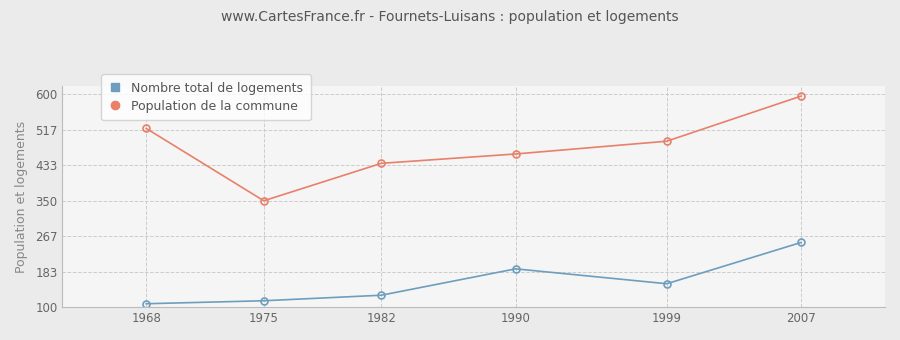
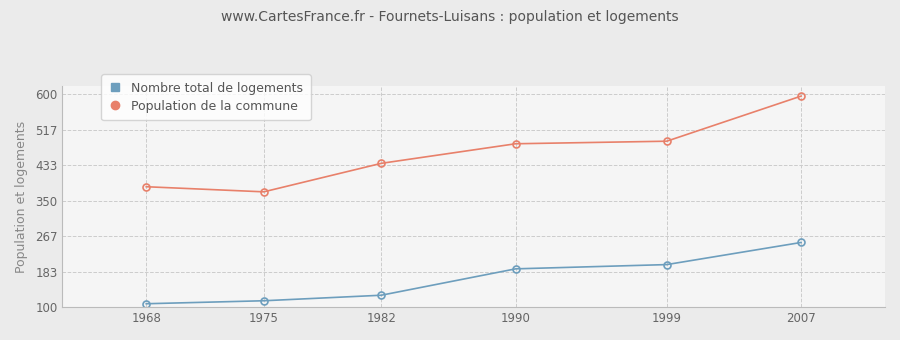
Population de la commune/1968: 520 -> 383
Population de la commune/1975: 350 -> 371
Population de la commune/1990: 460 -> 484
Nombre total de logements/1999: 155 -> 200
